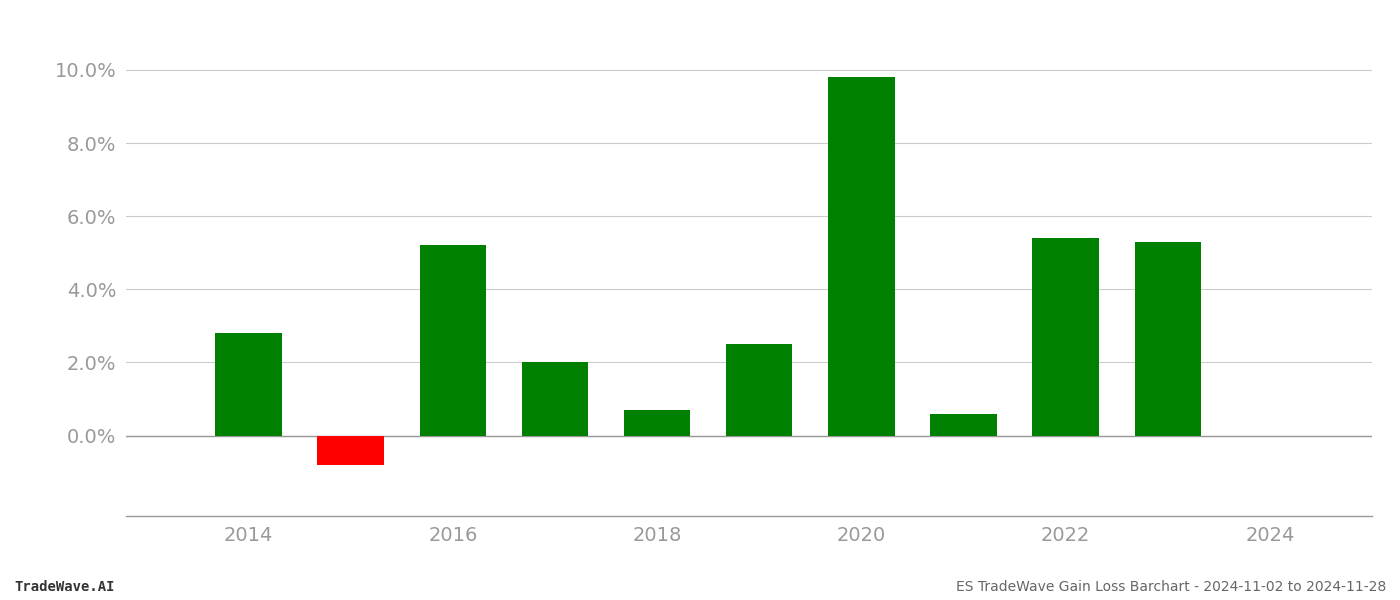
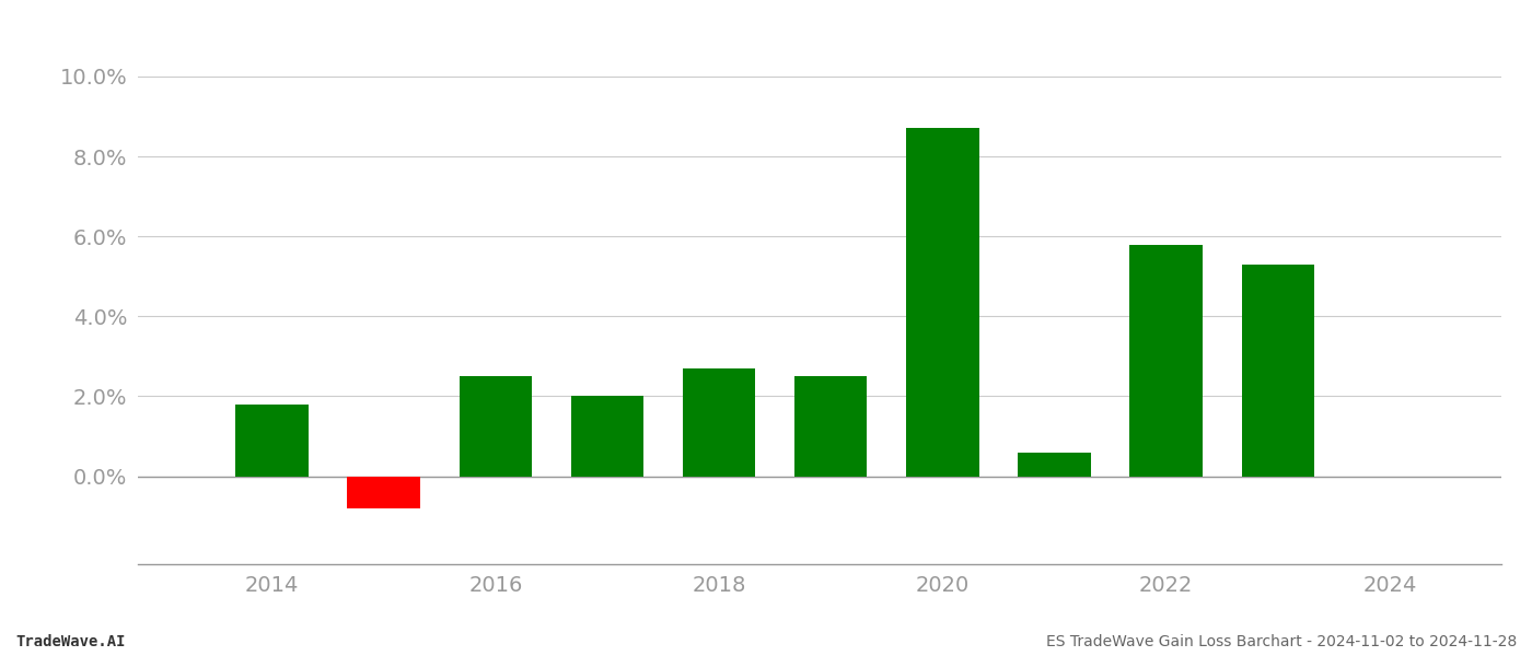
2014: 2.8% -> 1.8%
2016: 5.2% -> 2.5%
2018: 0.7% -> 2.7%
2020: 9.8% -> 8.7%
2022: 5.4% -> 5.8%
